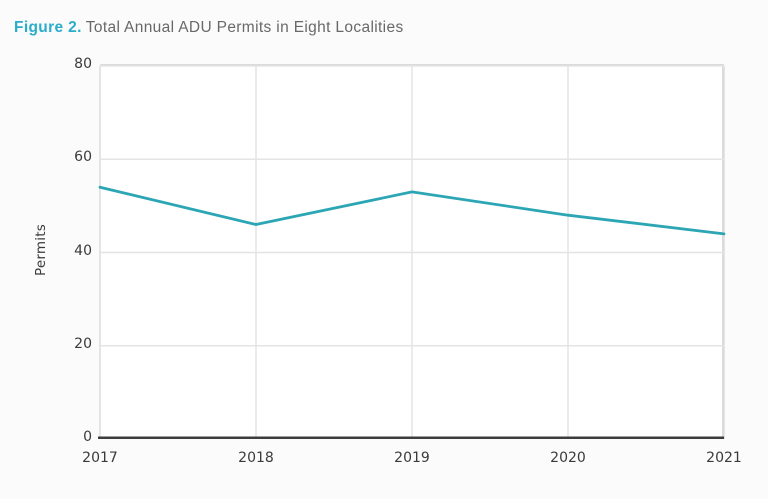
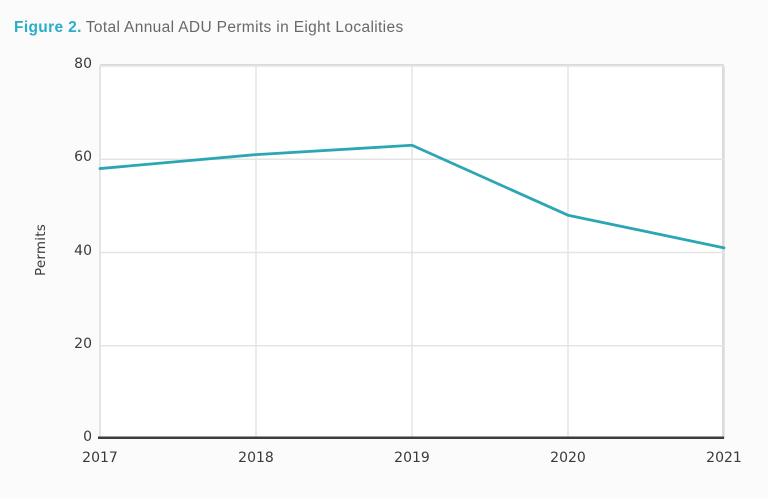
2017: 54 -> 58
2018: 46 -> 61
2019: 53 -> 63
2021: 44 -> 41
